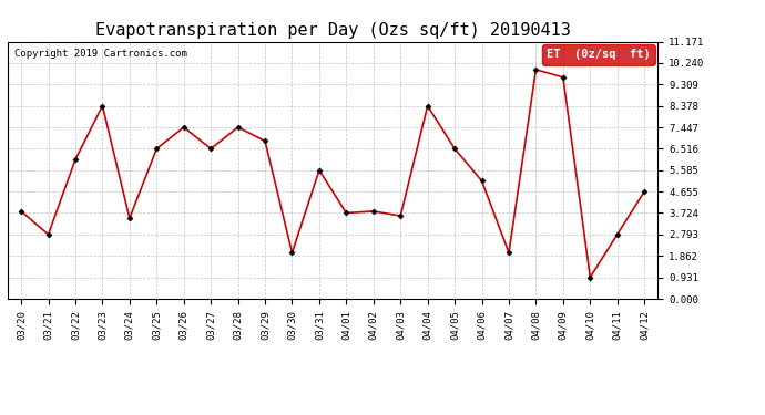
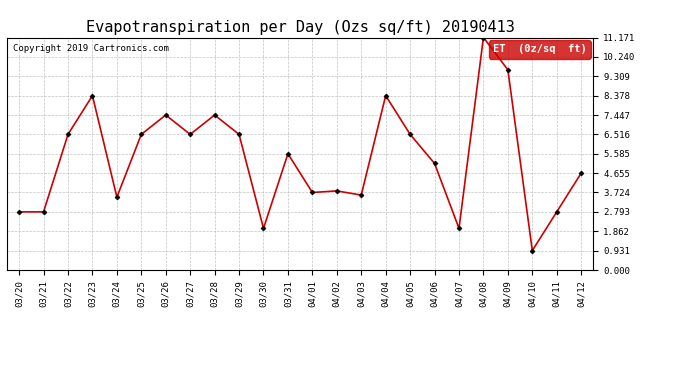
03/20: 3.80 -> 2.79
03/22: 6.05 -> 6.52
03/29: 6.85 -> 6.52
04/08: 9.95 -> 11.17
